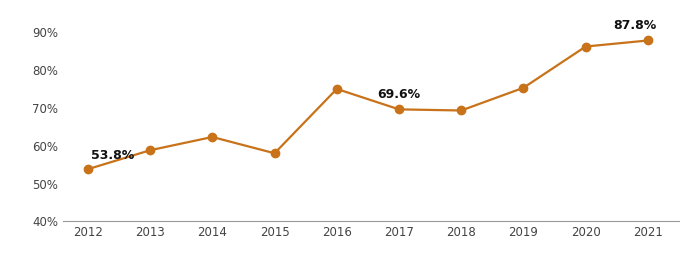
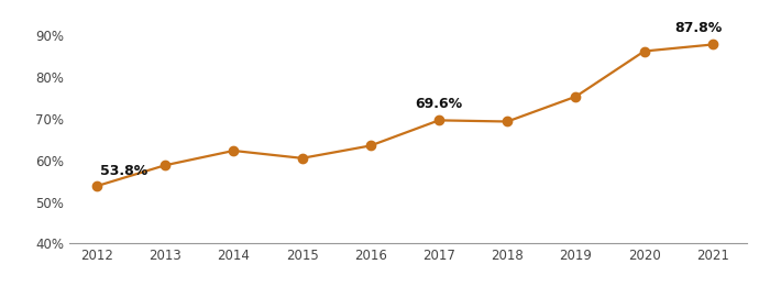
2015: 58.0% -> 60.5%
2016: 75.0% -> 63.5%
